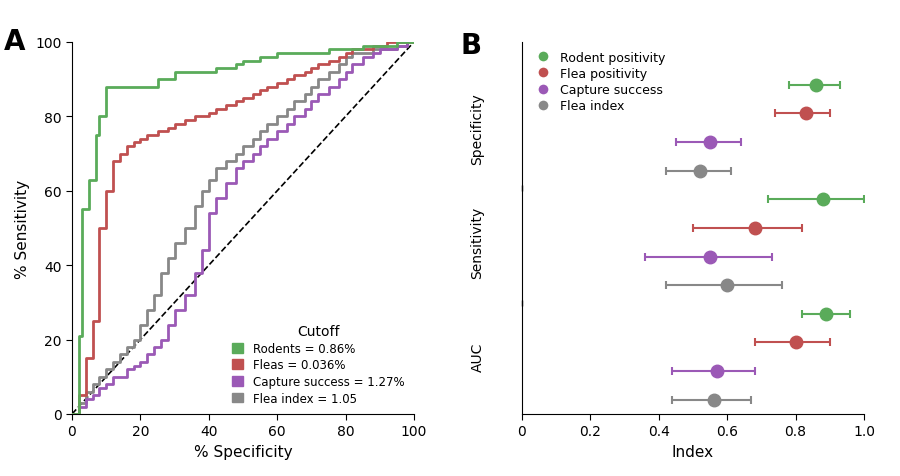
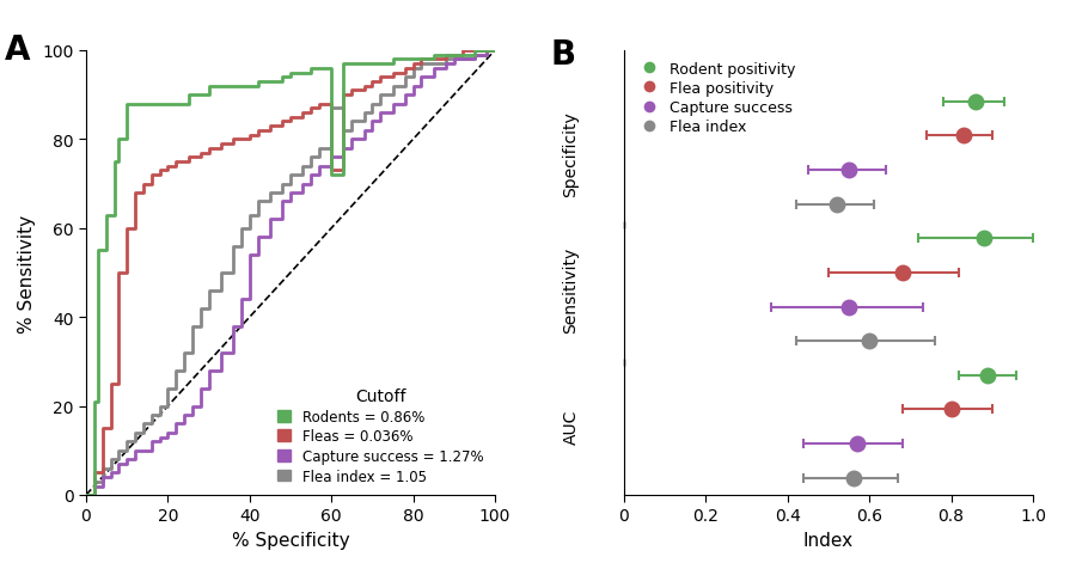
Rodents = 0.86%/60: 97 -> 72
Fleas = 0.036%/60: 89 -> 73
Flea index = 1.05/60: 80 -> 87
